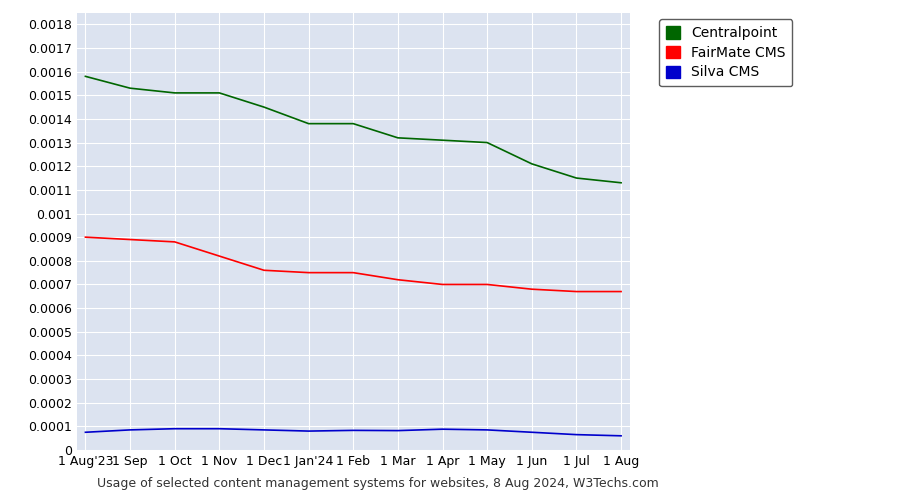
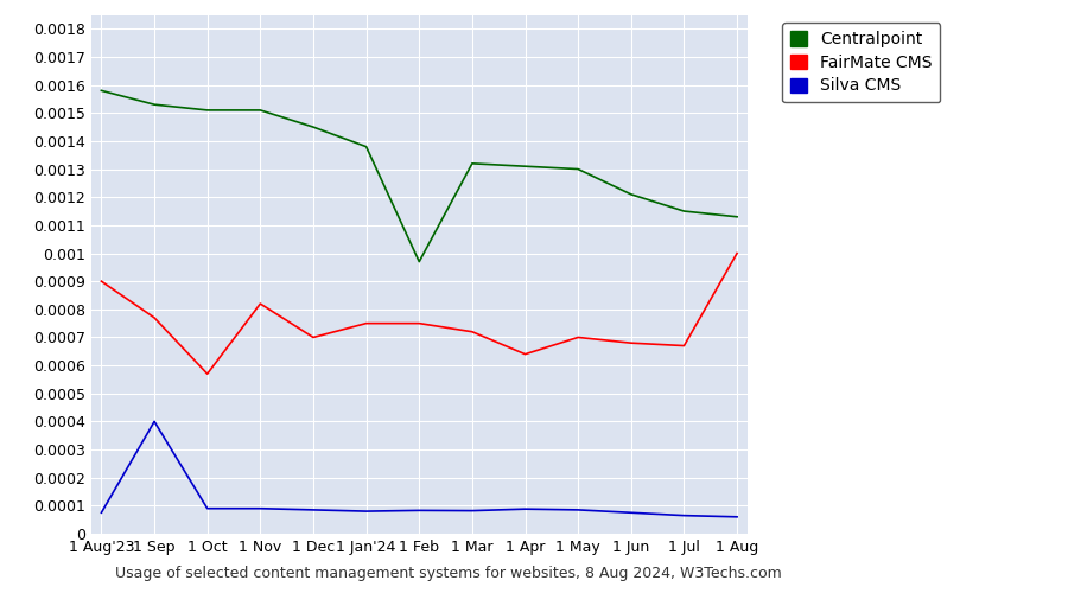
FairMate CMS/1 Sep: 0.00089 -> 0.00077
Silva CMS/1 Sep: 0.000085 -> 0.000400
FairMate CMS/1 Oct: 0.00088 -> 0.00057
FairMate CMS/1 Dec: 0.00076 -> 0.00070
Centralpoint/1 Feb: 0.00138 -> 0.00097
FairMate CMS/1 Apr: 0.00070 -> 0.00064
FairMate CMS/1 Aug: 0.00067 -> 0.00100
